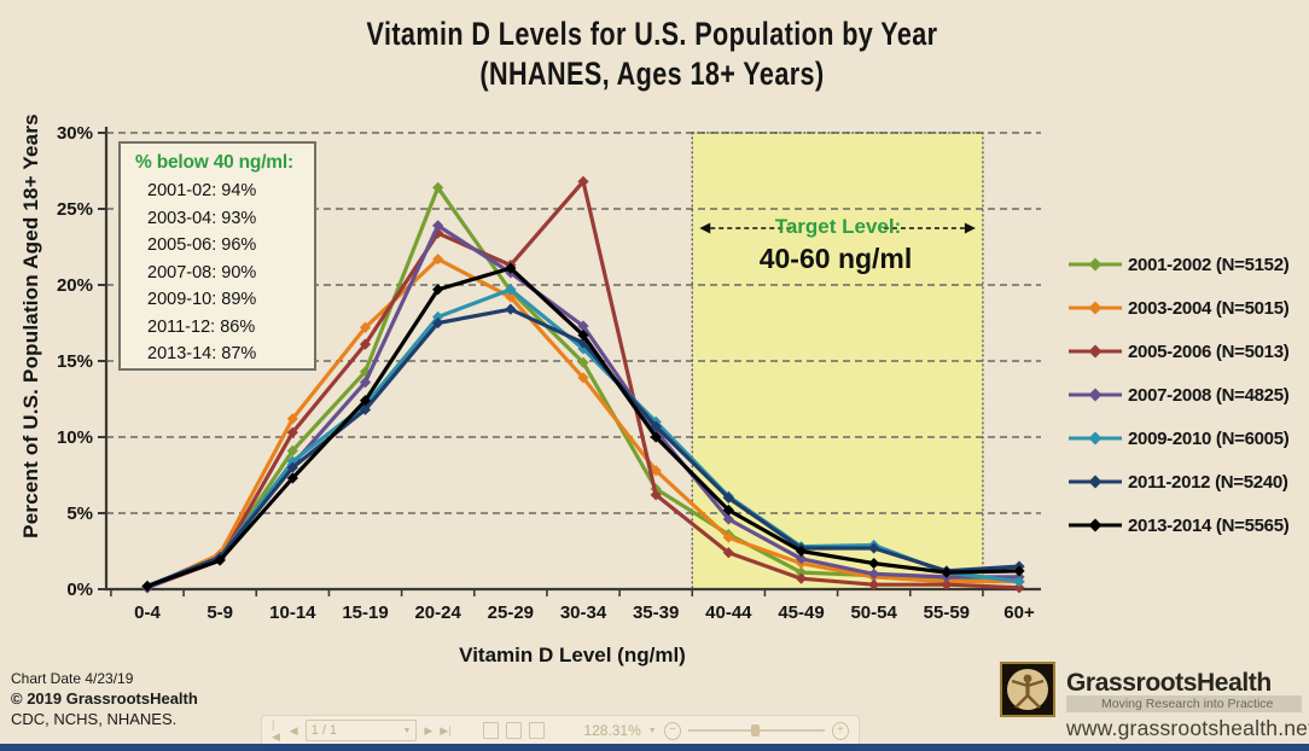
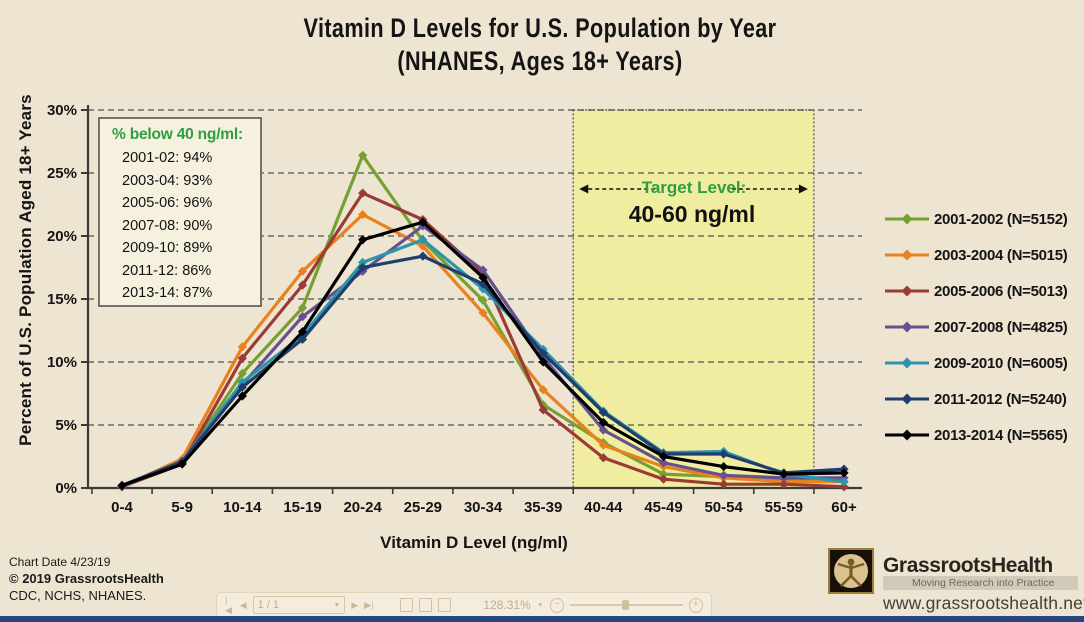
2007-2008 (N=4825)/20-24: 23.9% -> 17.2%
2005-2006 (N=5013)/30-34: 26.8% -> 17.0%
